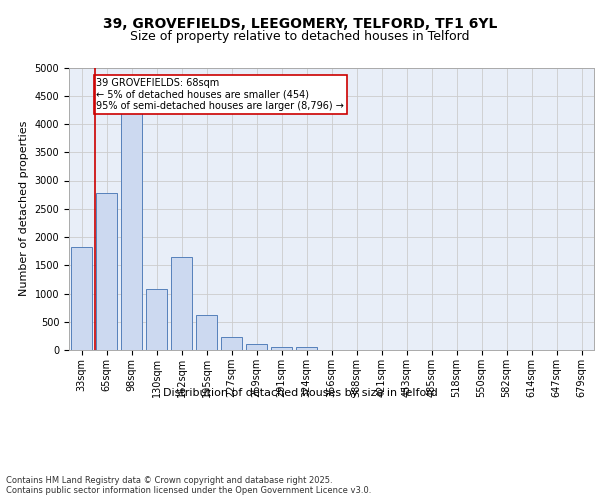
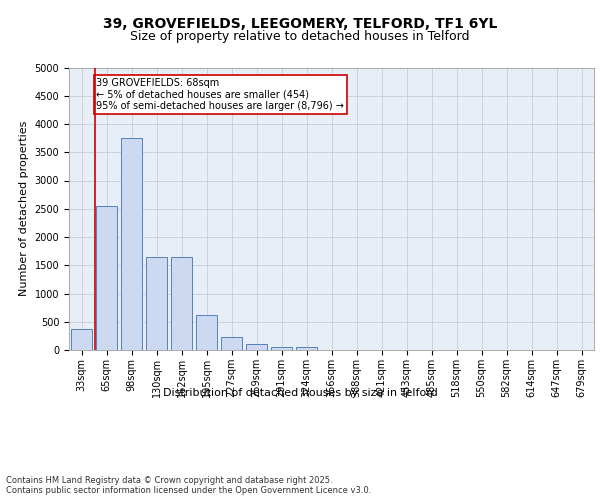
33sqm: 1820 -> 380
65sqm: 2780 -> 2540
98sqm: 4220 -> 3750
130sqm: 1080 -> 1650
